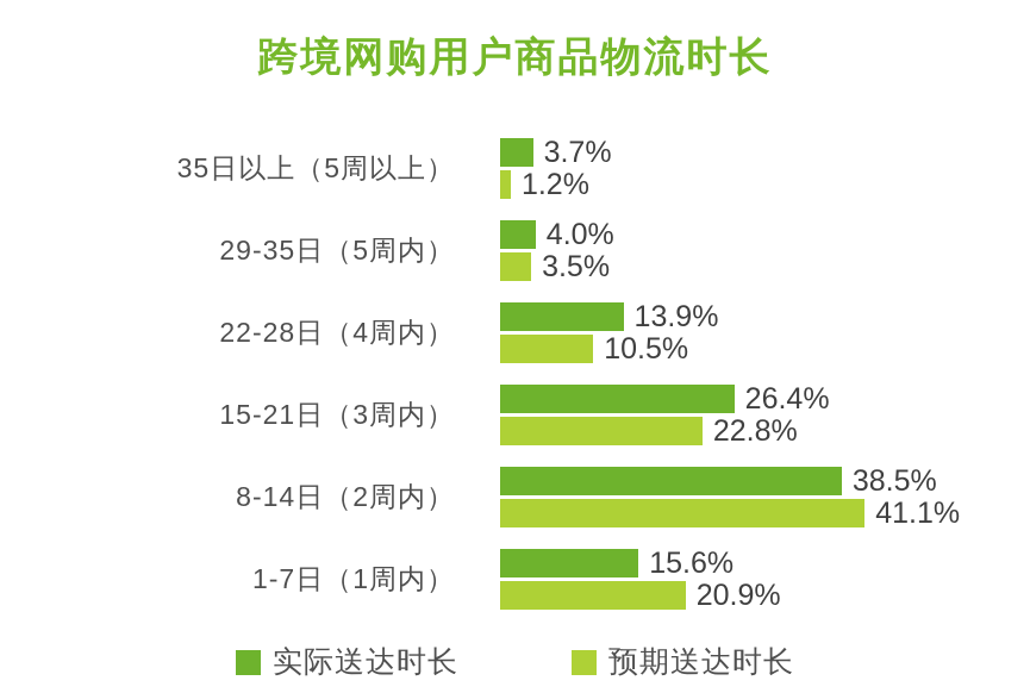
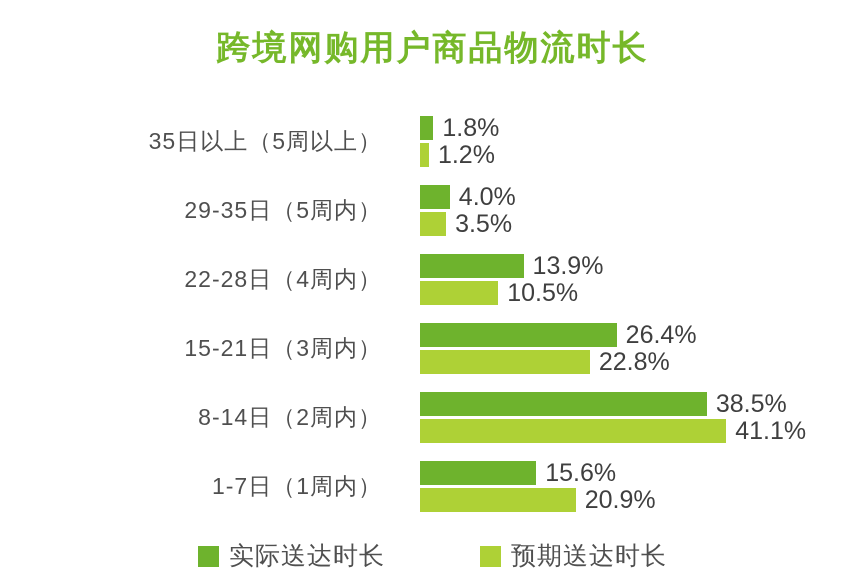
实际送达时长/35日以上（5周以上）: 3.7% -> 1.8%
